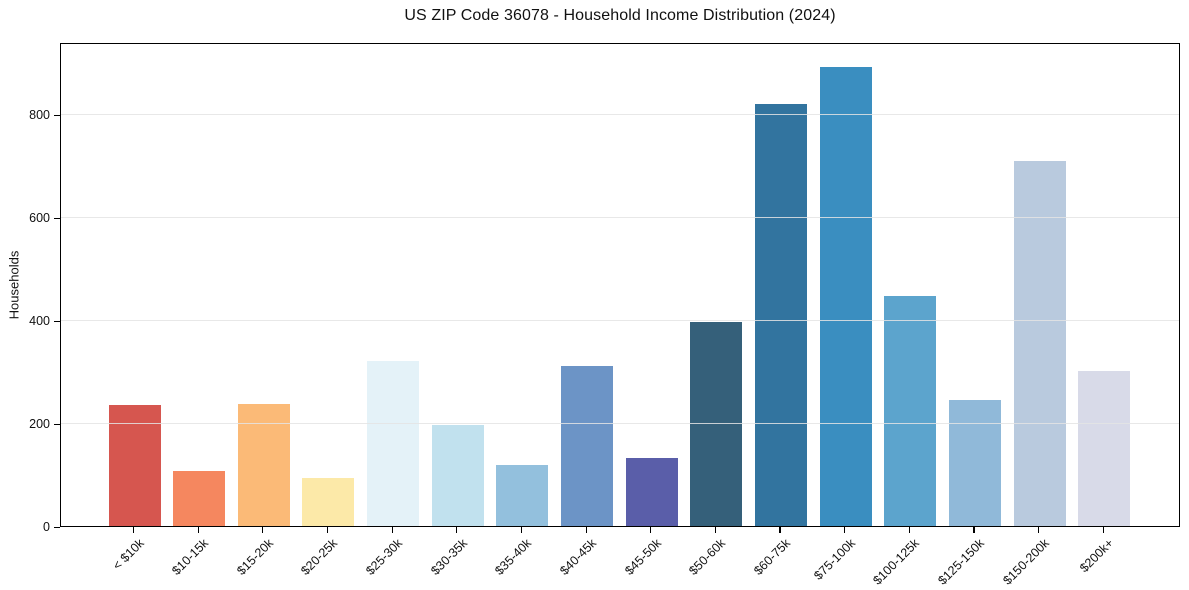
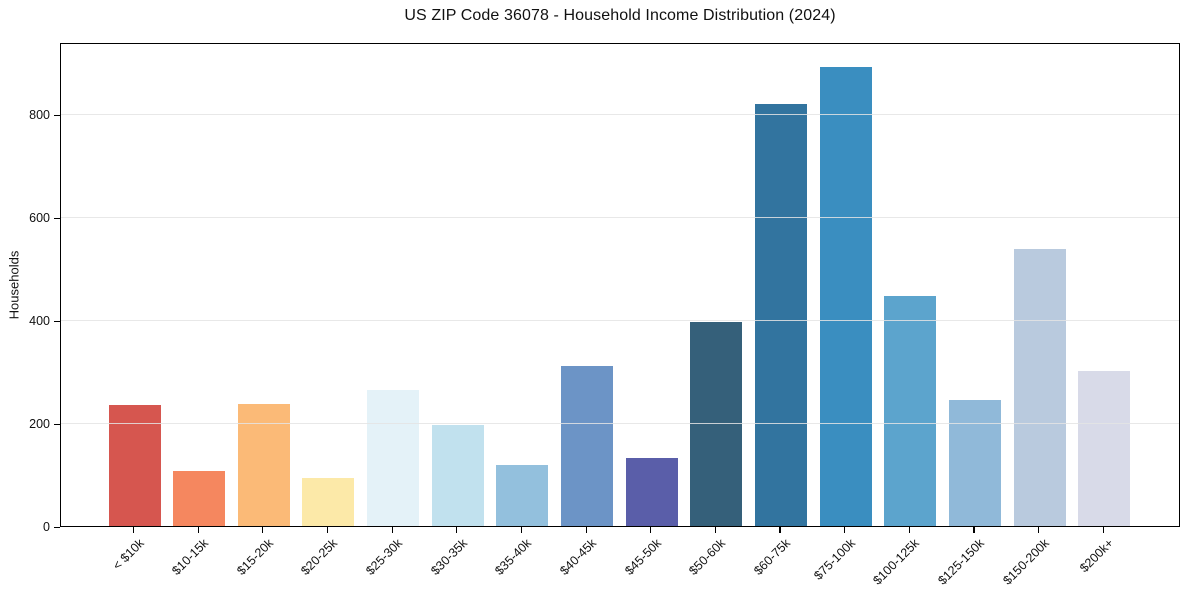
$25-30k: 320 -> 260
$150-200k: 710 -> 540
